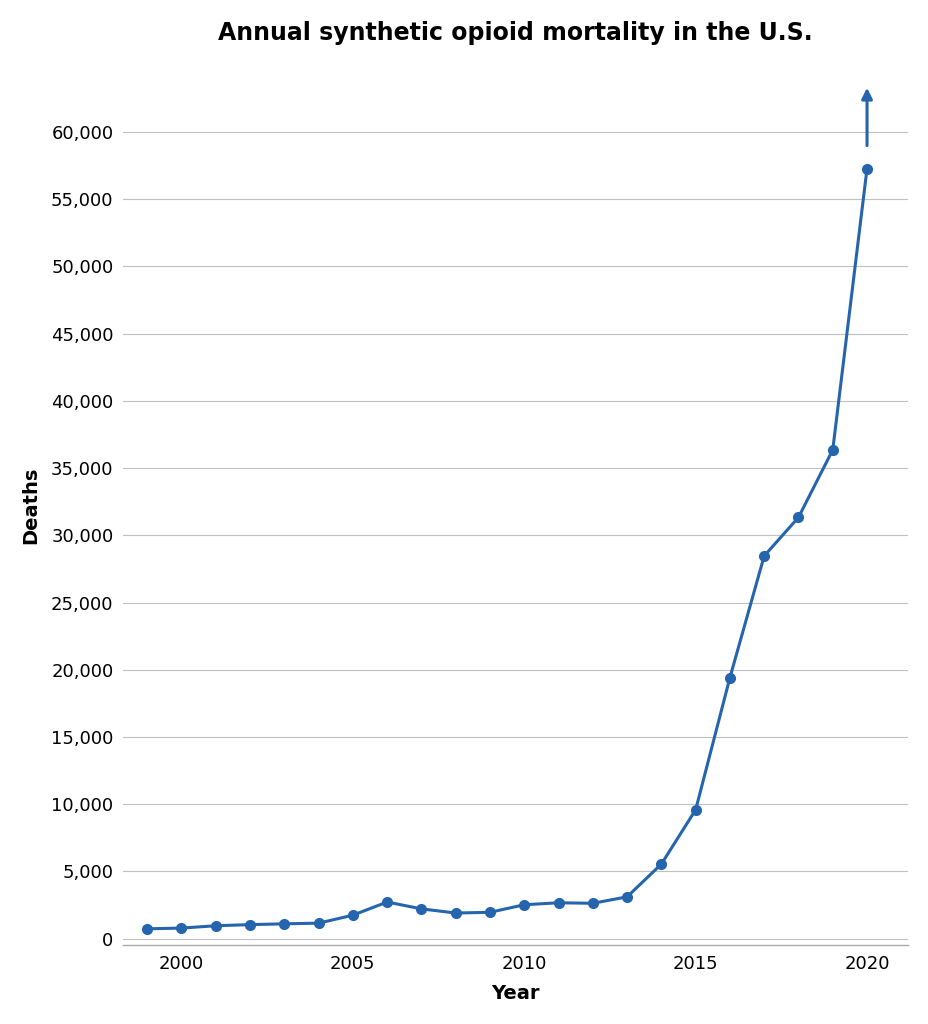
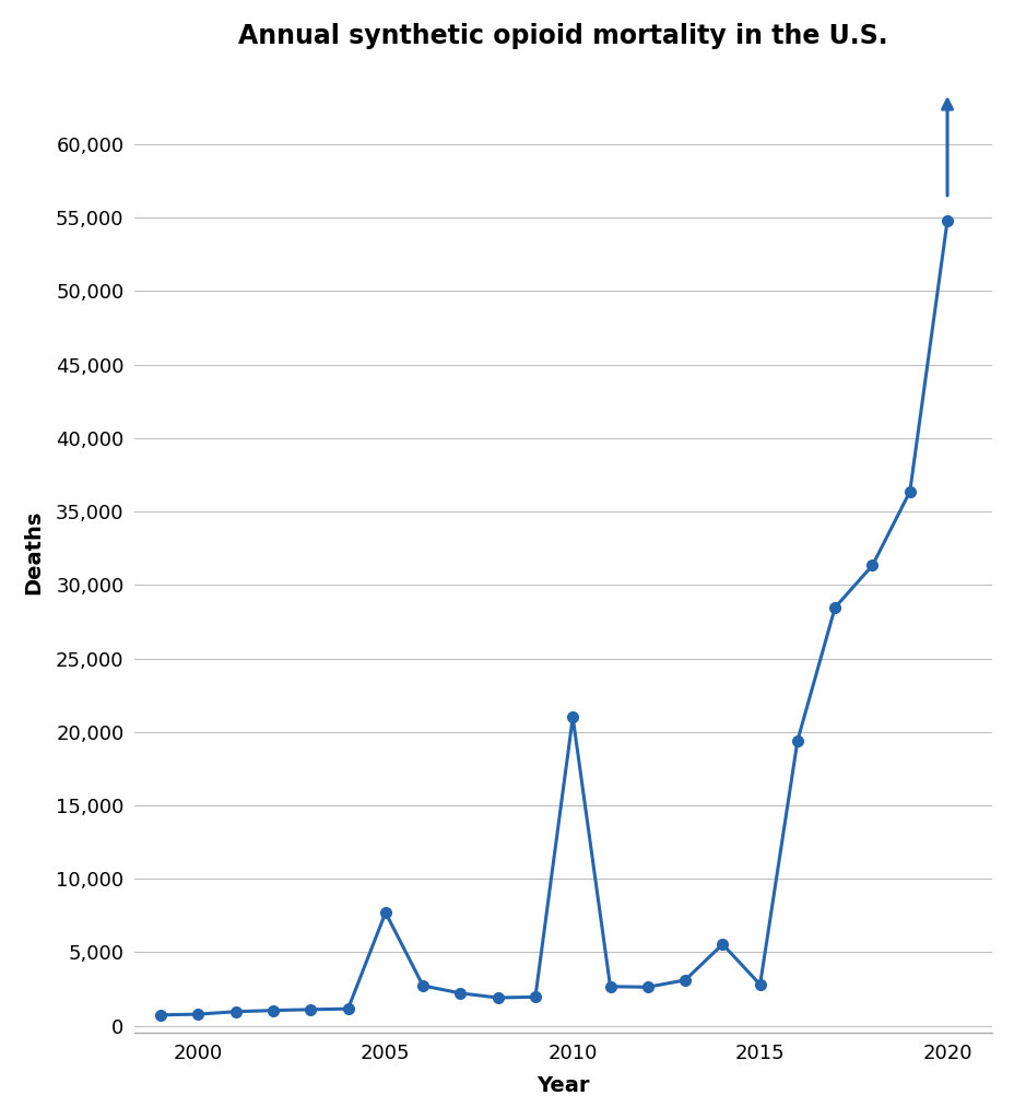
2005: 1,700 -> 7,700
2010: 2,500 -> 21,000
2015: 9,600 -> 2,800
2020: 57,300 -> 54,800
